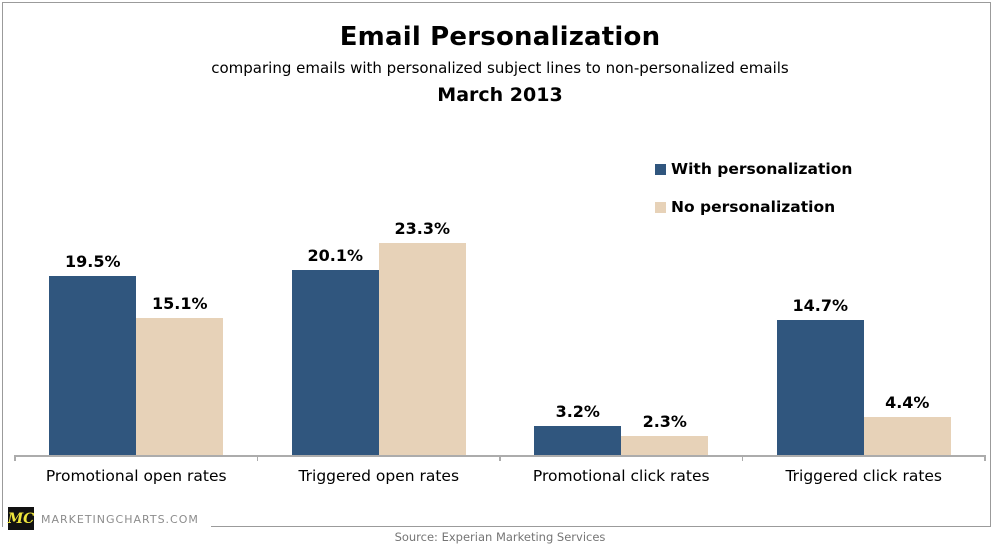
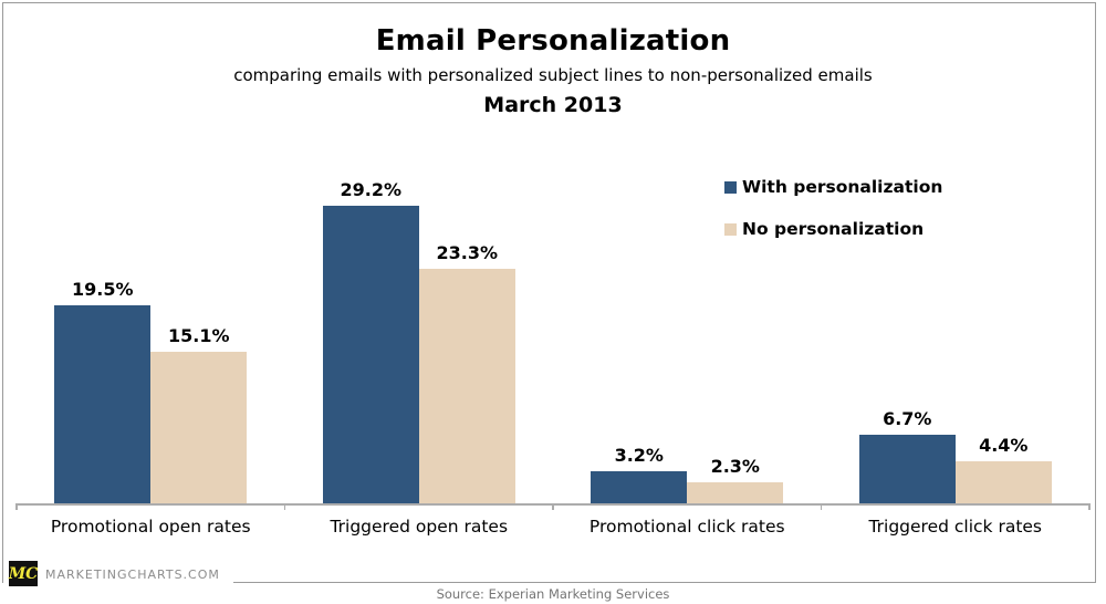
With personalization/Triggered open rates: 20.1% -> 29.2%
With personalization/Triggered click rates: 14.7% -> 6.7%
